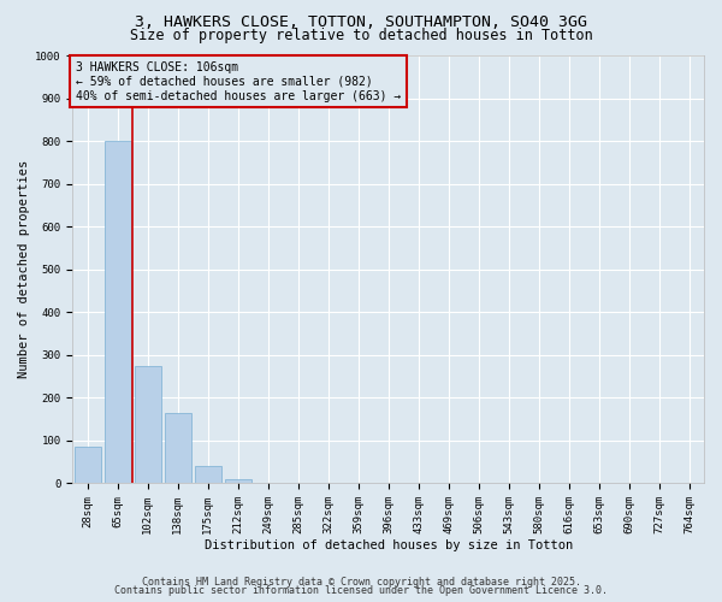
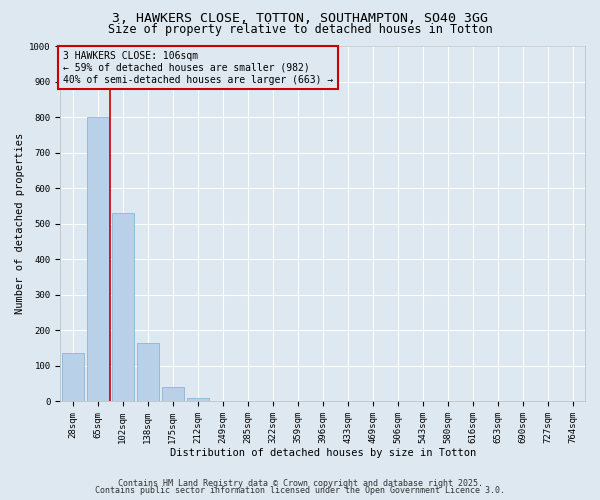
28sqm: 85 -> 135
102sqm: 275 -> 530
